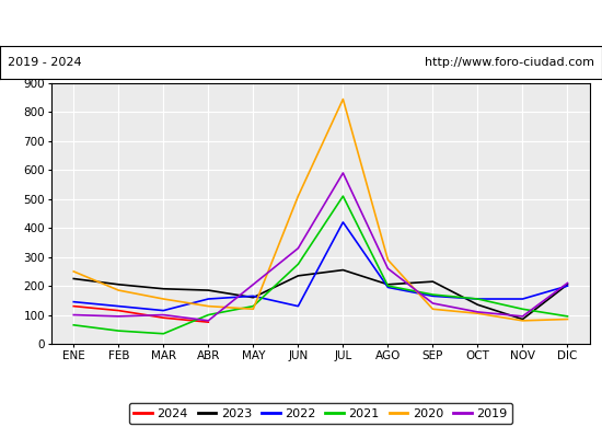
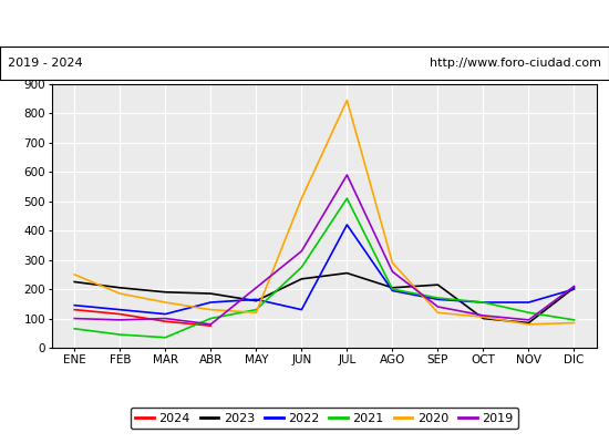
2023/OCT: 135 -> 100
